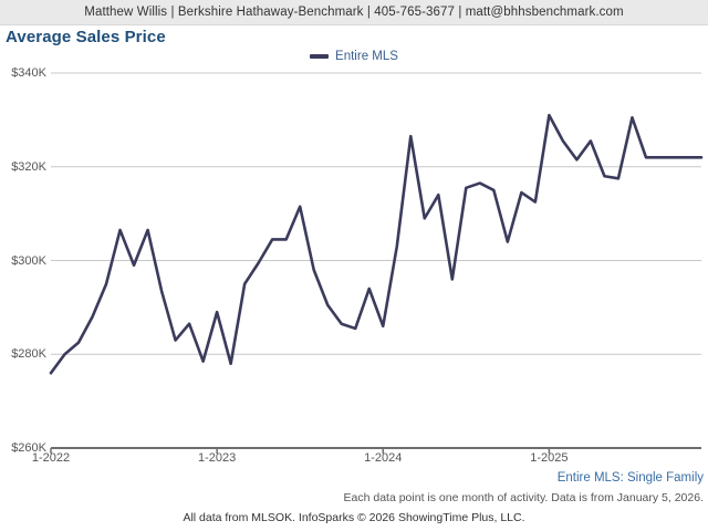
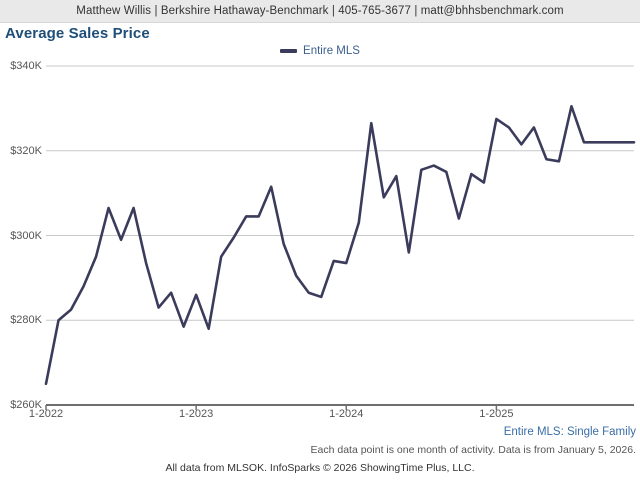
1-2022: $276K -> $265K
1-2023: $289K -> $286K
1-2024: $286K -> $294K
1-2025: $331K -> $328K
